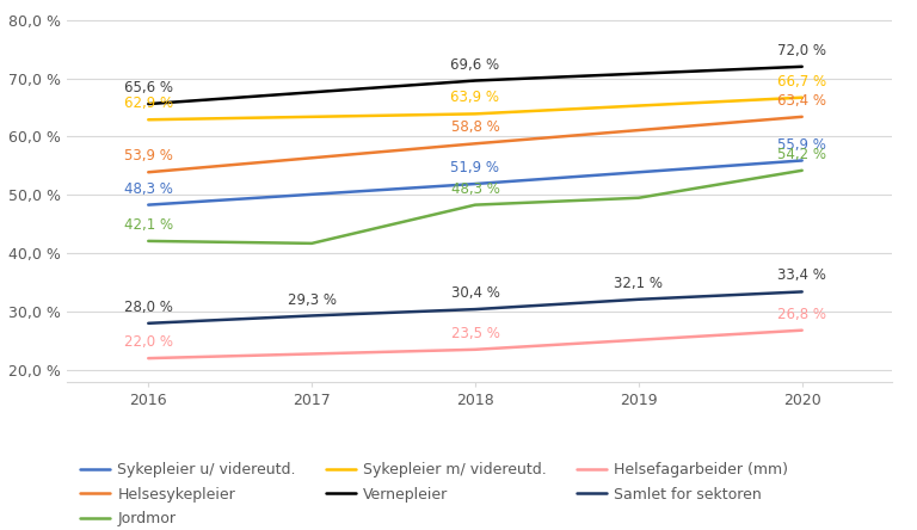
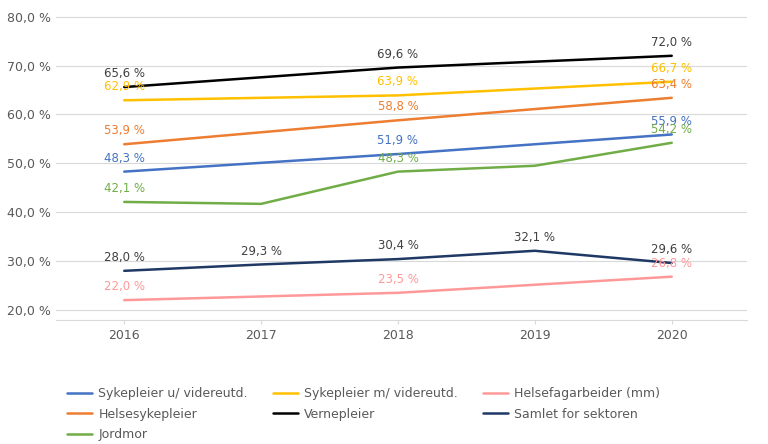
Samlet for sektoren/2020: 33,4 -> 29,6
